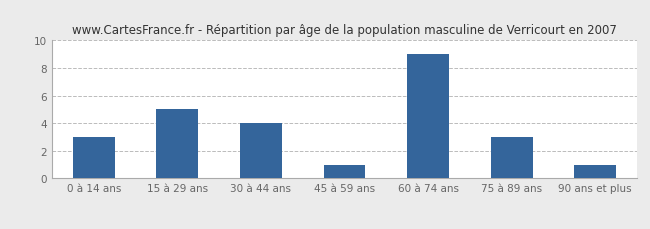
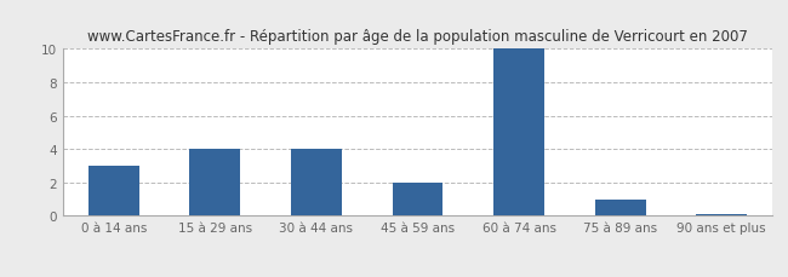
15 à 29 ans: 5.0 -> 4.0
45 à 59 ans: 1.0 -> 2.0
60 à 74 ans: 9.0 -> 10.0
75 à 89 ans: 3.0 -> 1.0
90 ans et plus: 1.0 -> 0.1
